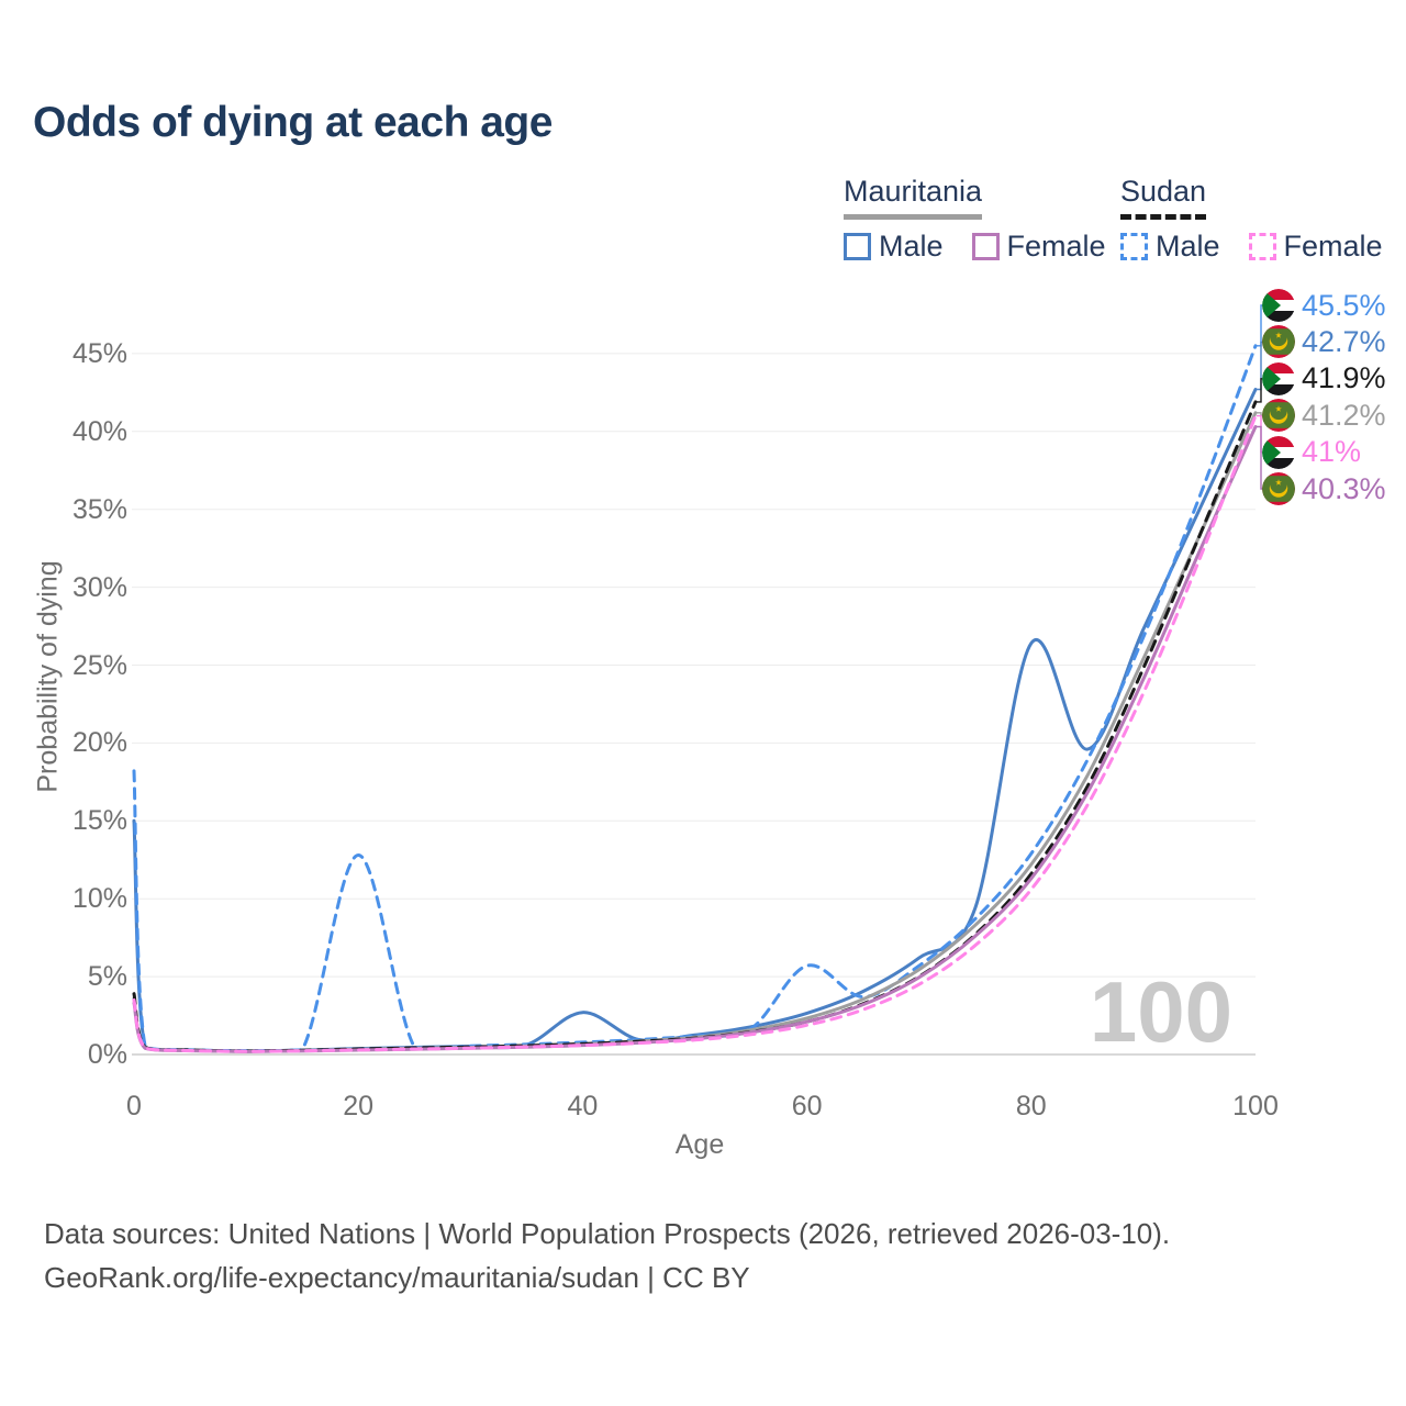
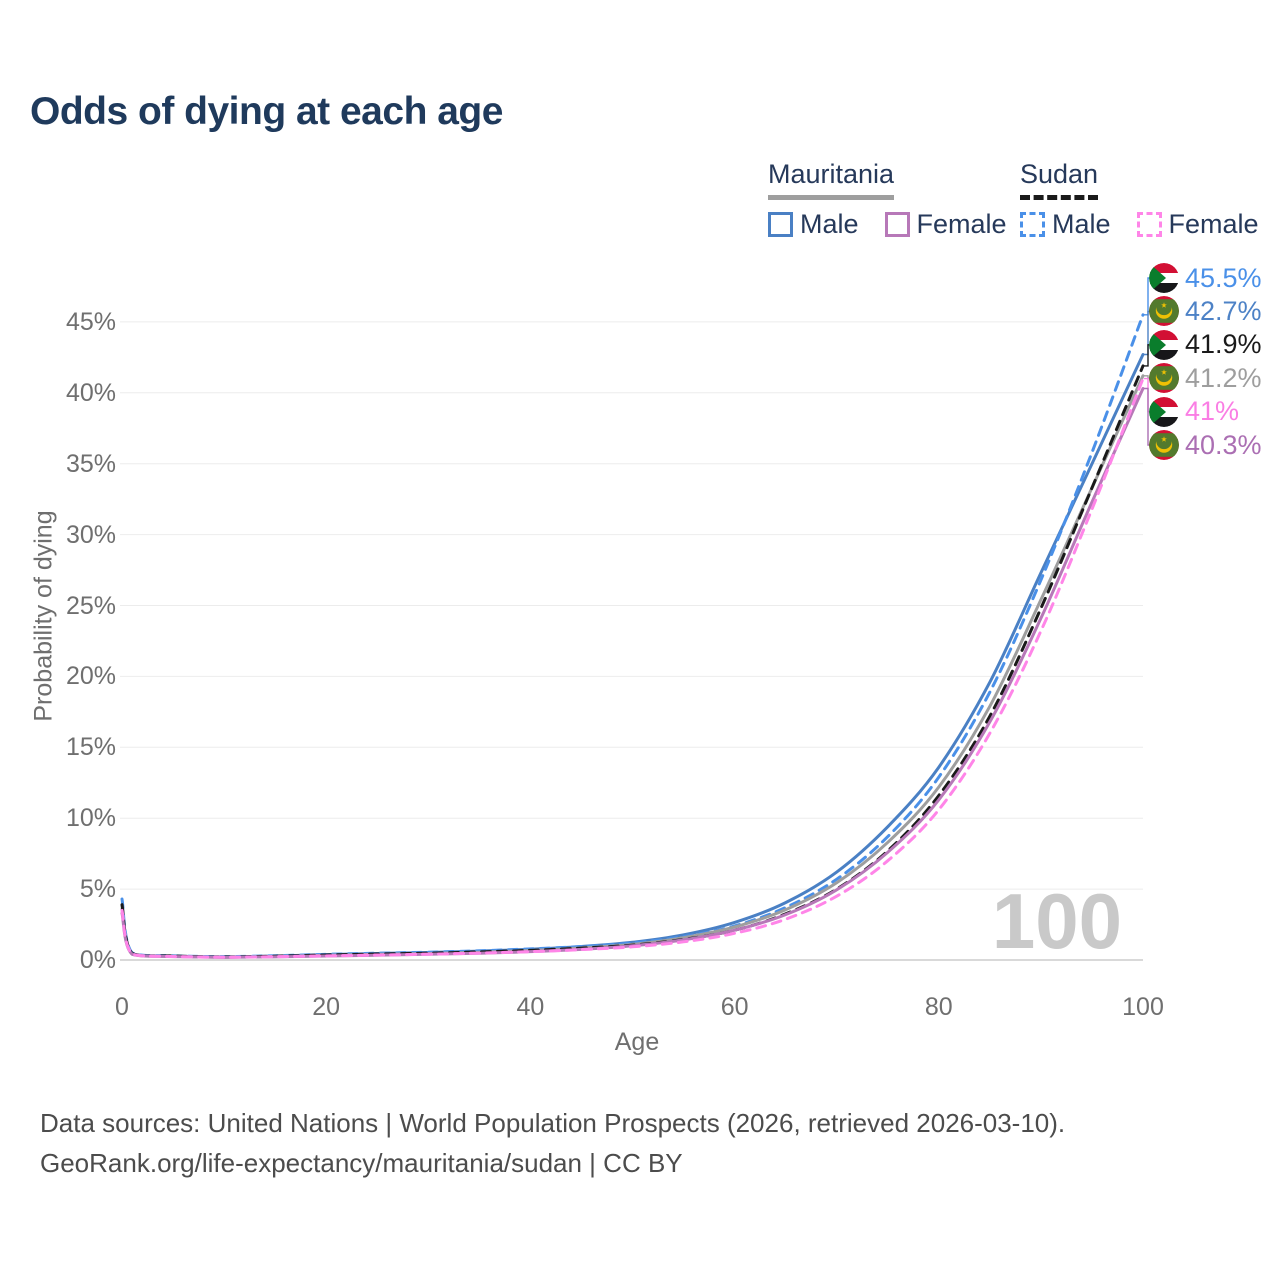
Sudan Male/0: 18.2% -> 4.3%
Mauritania Male/0: 15.0% -> 3.9%
Sudan Male/20: 12.8% -> 0.4%
Mauritania Male/40: 2.7% -> 0.8%
Sudan Male/60: 5.7% -> 2.4%
Mauritania Male/80: 26.4% -> 13.6%
